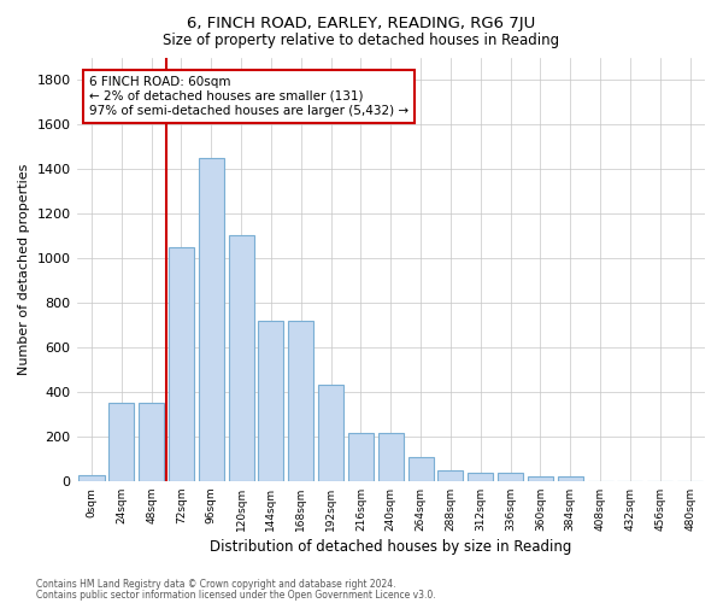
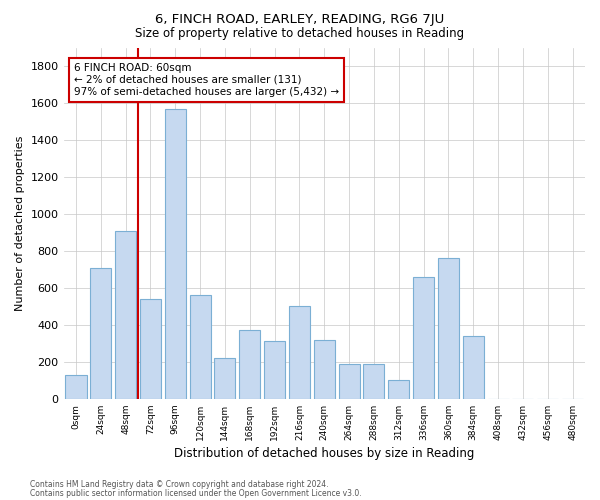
0sqm: 20 -> 130
24sqm: 350 -> 710
48sqm: 350 -> 910
72sqm: 1050 -> 540
96sqm: 1450 -> 1570
120sqm: 1100 -> 560
144sqm: 720 -> 220
168sqm: 720 -> 370
192sqm: 430 -> 310
216sqm: 220 -> 500
240sqm: 220 -> 320
264sqm: 100 -> 190
288sqm: 50 -> 190
312sqm: 40 -> 100
336sqm: 40 -> 660
360sqm: 20 -> 760
384sqm: 20 -> 340
